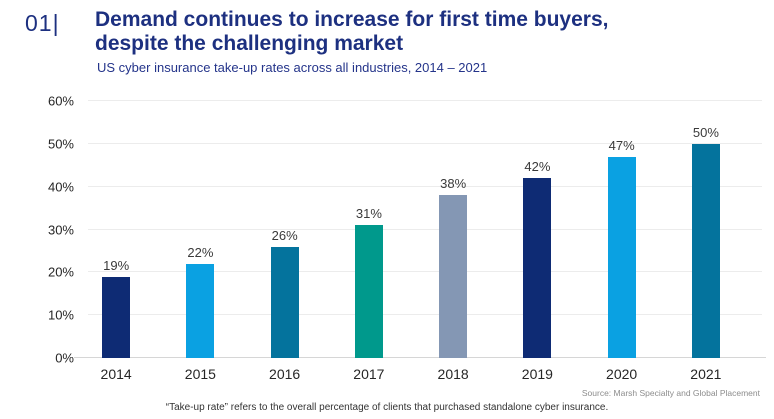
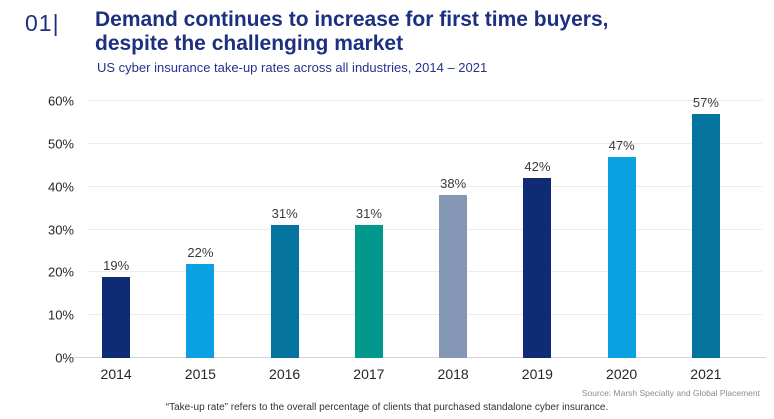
2016: 26% -> 31%
2021: 50% -> 57%
